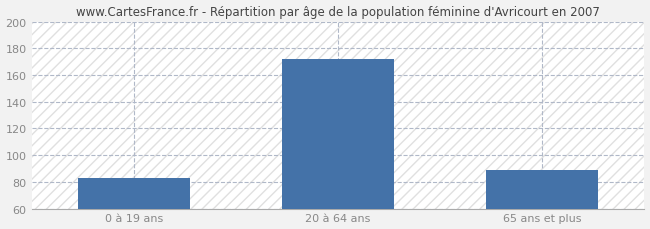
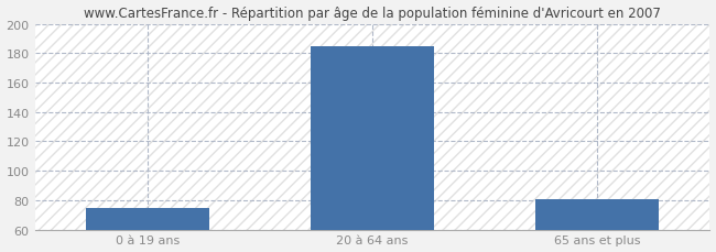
0 à 19 ans: 83 -> 75
20 à 64 ans: 172 -> 185
65 ans et plus: 89 -> 81
